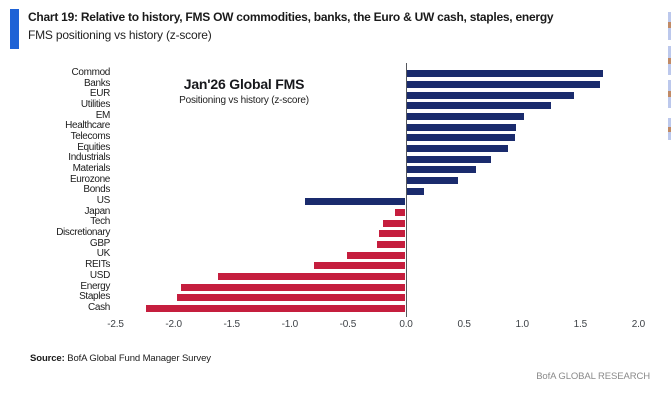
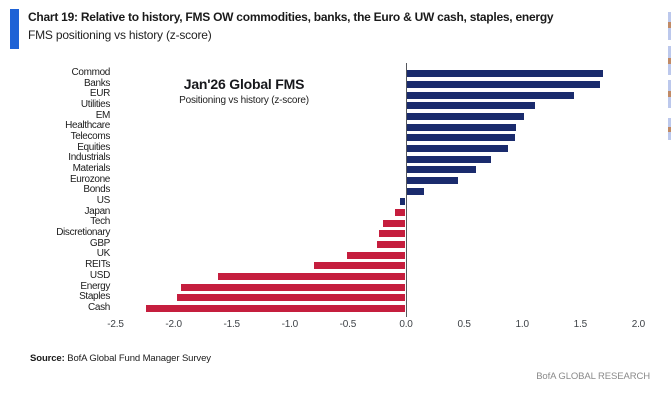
Utilities: 1.24 -> 1.10
US: -0.86 -> -0.04
